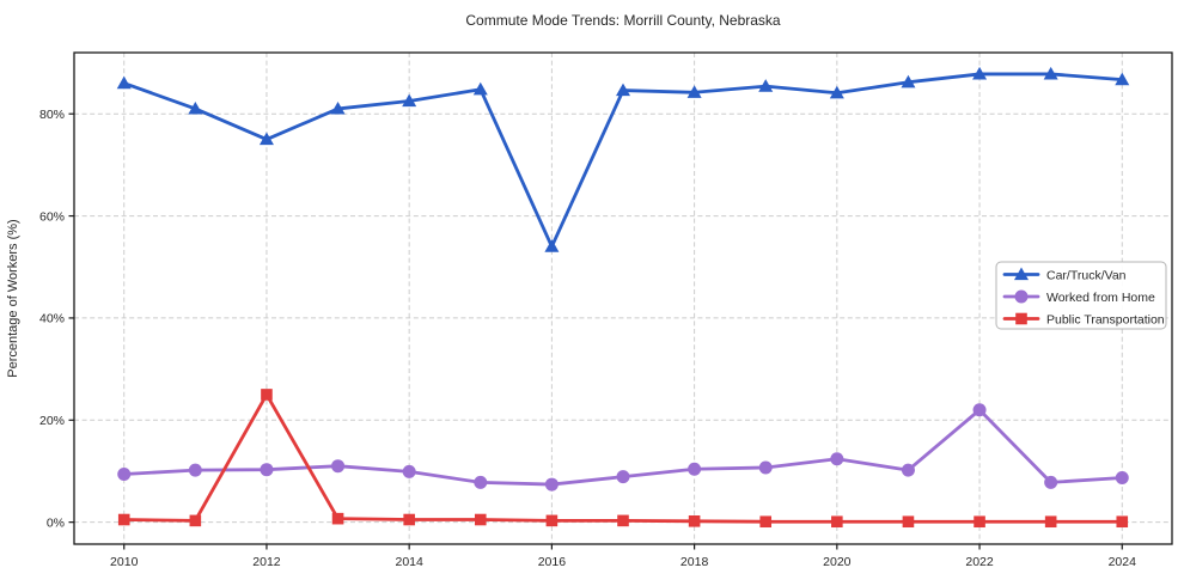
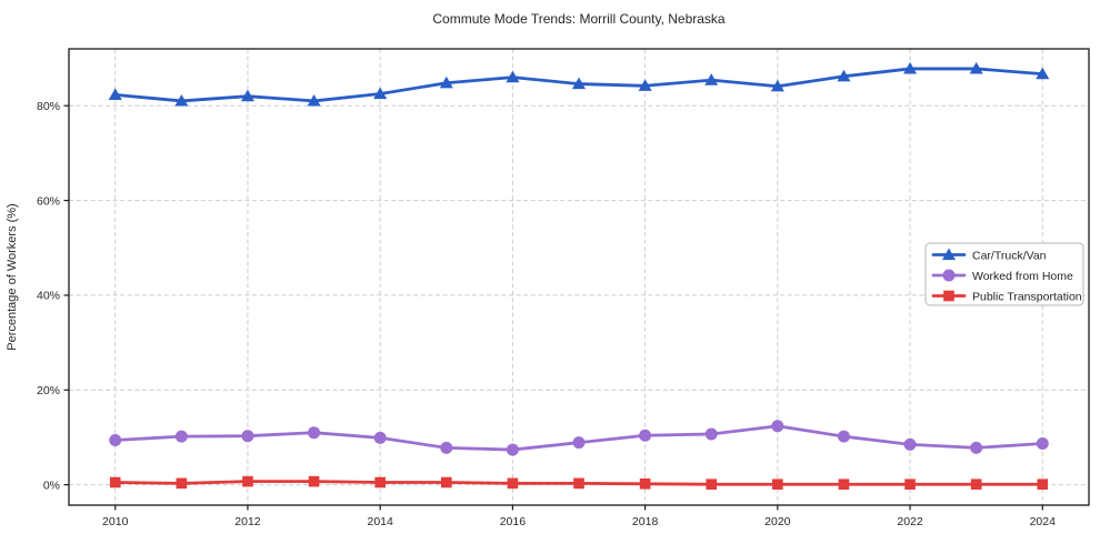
Car/Truck/Van/2010: 86% -> 82%
Car/Truck/Van/2012: 75% -> 82%
Public Transportation/2012: 25% -> 1%
Car/Truck/Van/2016: 54% -> 86%
Worked from Home/2022: 22% -> 8%
